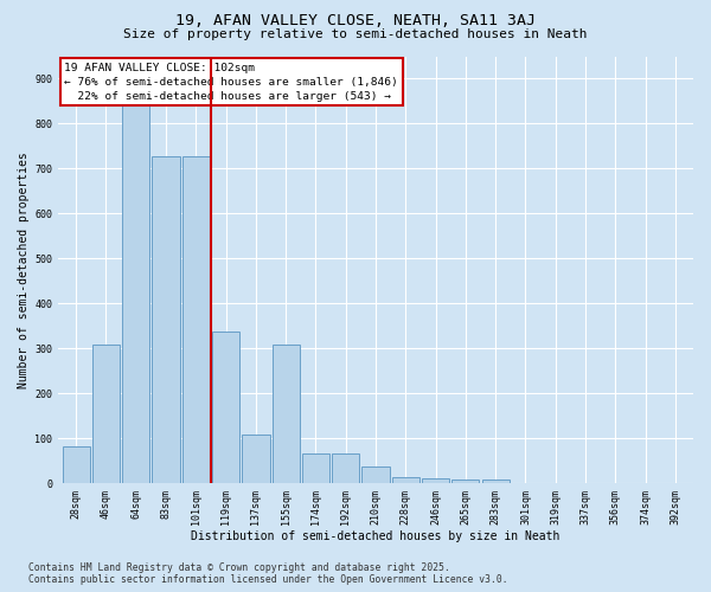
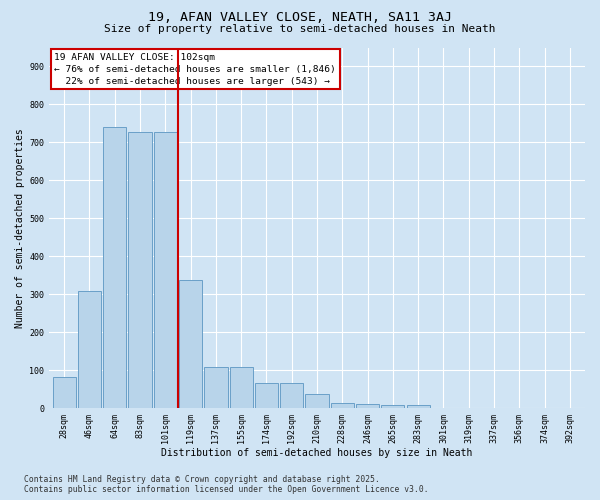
64sqm: 845 -> 740
155sqm: 310 -> 108
